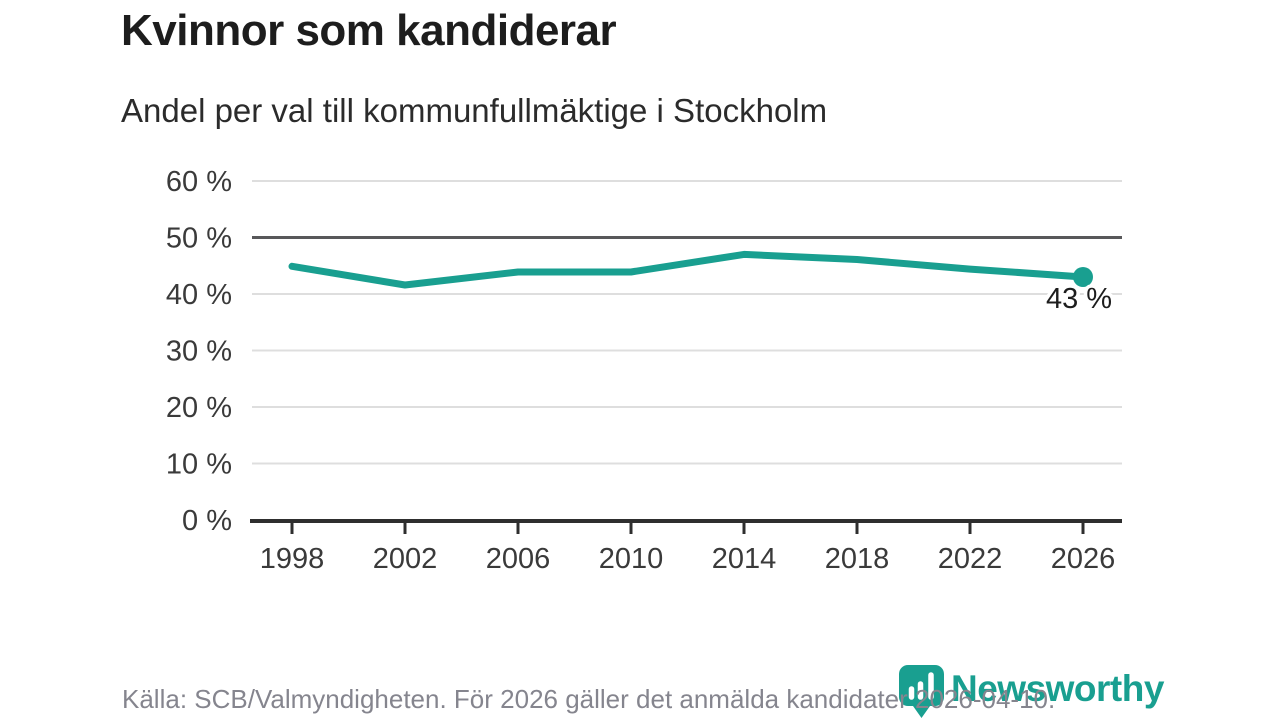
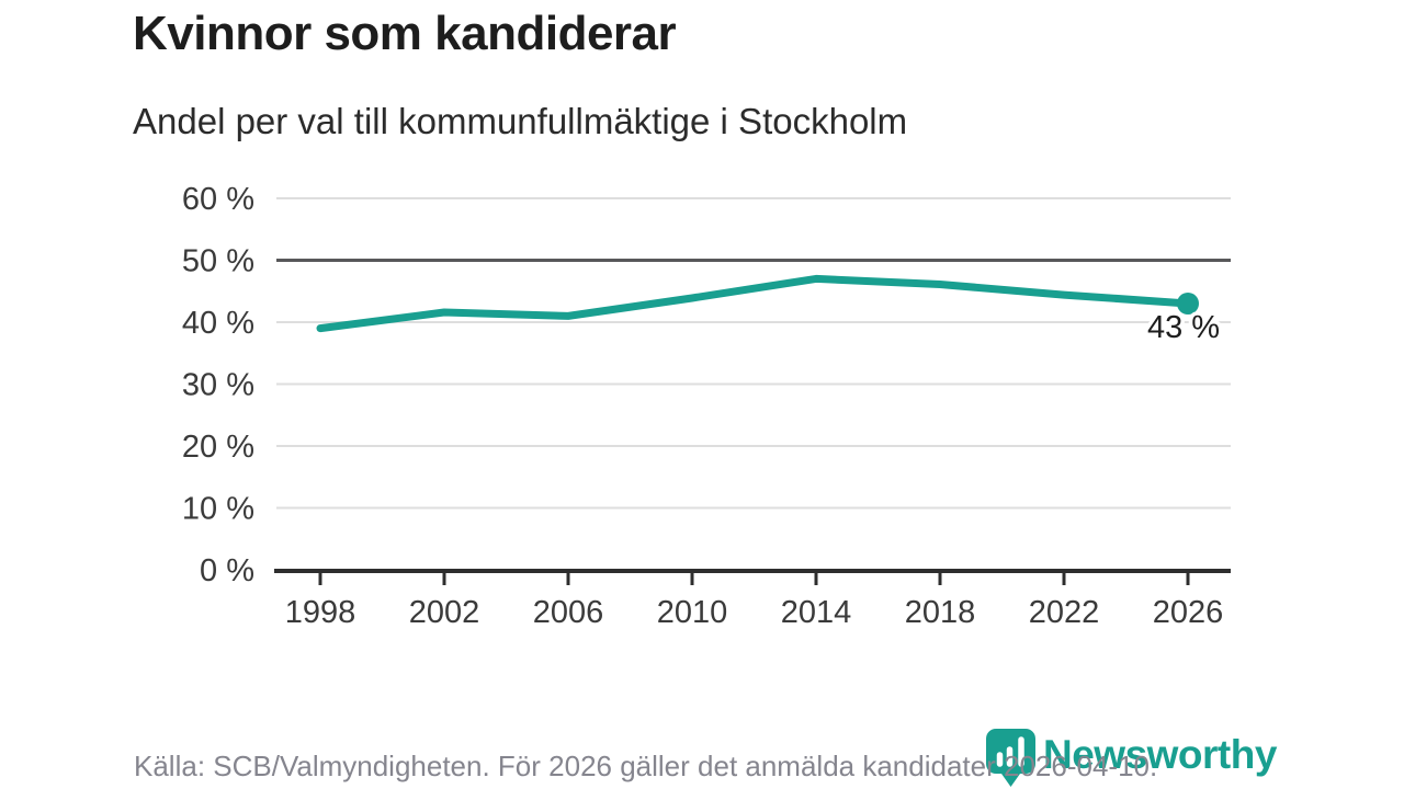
1998: 45% -> 39%
2006: 44% -> 41%
